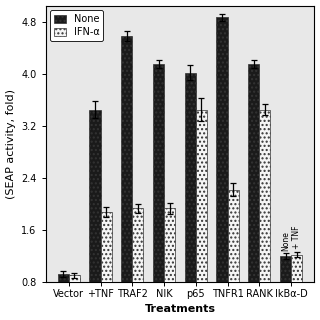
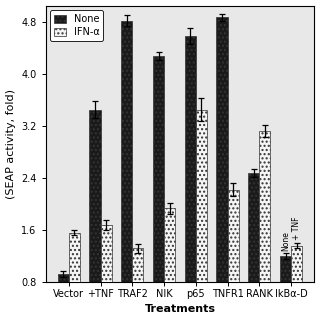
IFN-α/Vector: 0.90 -> 1.56
IFN-α/+TNF: 1.88 -> 1.68
None/TRAF2: 4.58 -> 4.82
IFN-α/TRAF2: 1.93 -> 1.32
None/NIK: 4.15 -> 4.28
None/p65: 4.02 -> 4.58
None/RANK: 4.15 -> 2.48
IFN-α/RANK: 3.45 -> 3.12
IFN-α/IkBα-D: 1.22 -> 1.36
